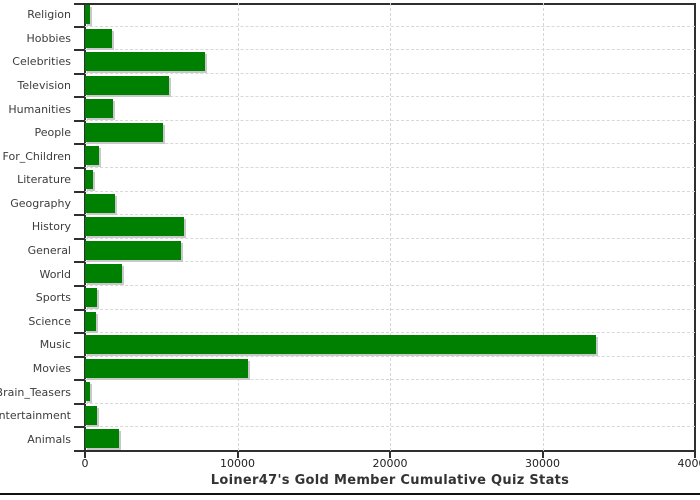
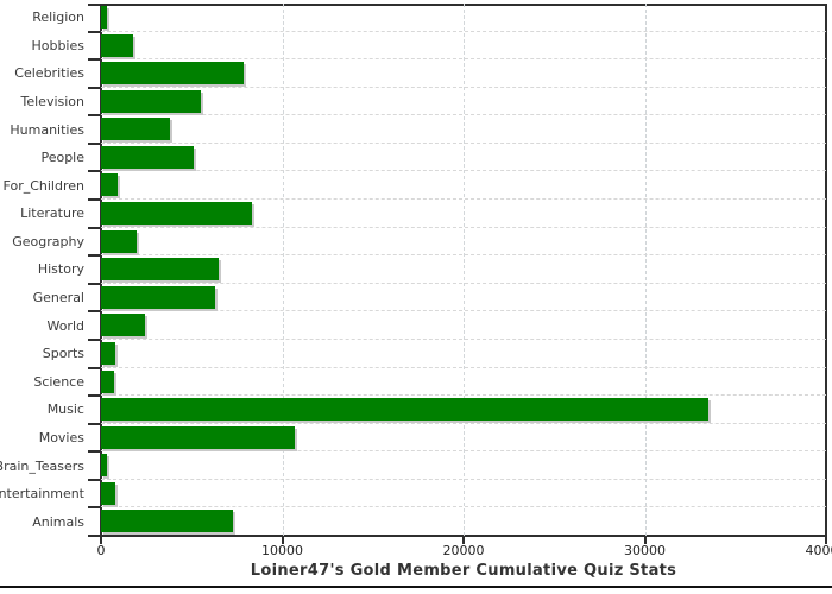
Humanities: 1800 -> 3800
Literature: 500 -> 8300
Animals: 2200 -> 7300
